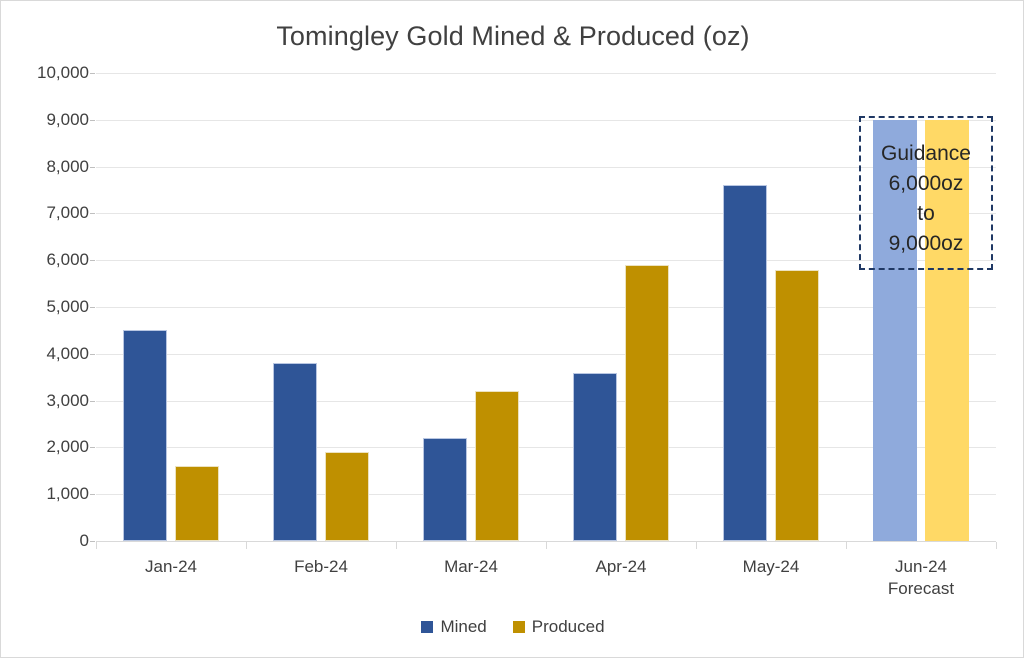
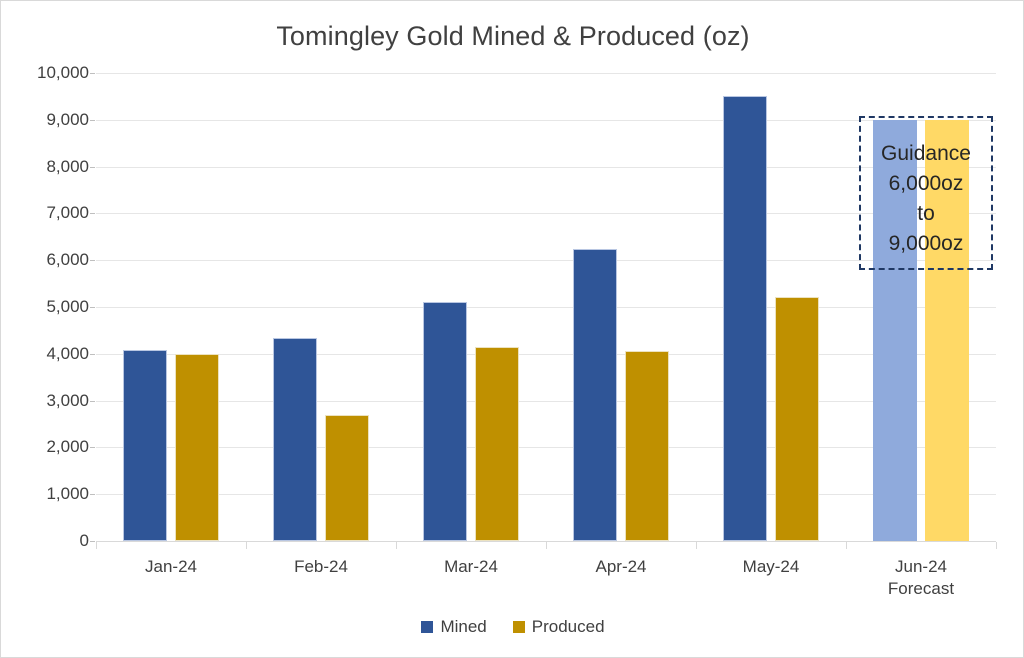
Mined/Jan-24: 4500 -> 4100
Produced/Jan-24: 1600 -> 4000
Mined/Feb-24: 3800 -> 4300
Produced/Feb-24: 1900 -> 2700
Mined/Mar-24: 2200 -> 5100
Produced/Mar-24: 3200 -> 4200
Mined/Apr-24: 3600 -> 6200
Produced/Apr-24: 5900 -> 4000
Mined/May-24: 7600 -> 9500
Produced/May-24: 5800 -> 5200
